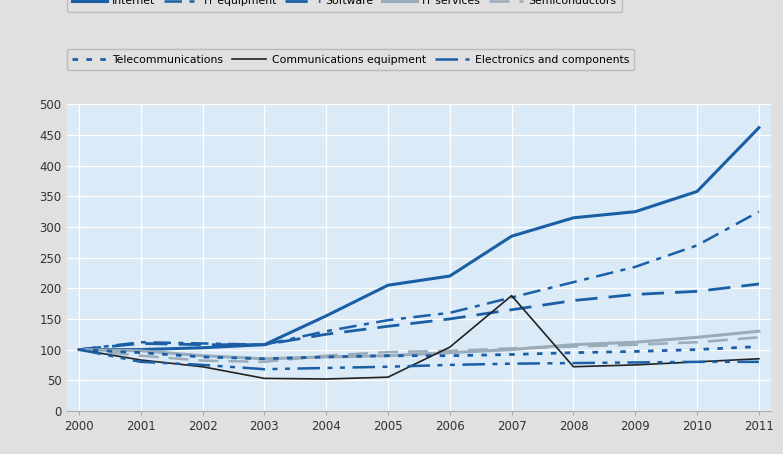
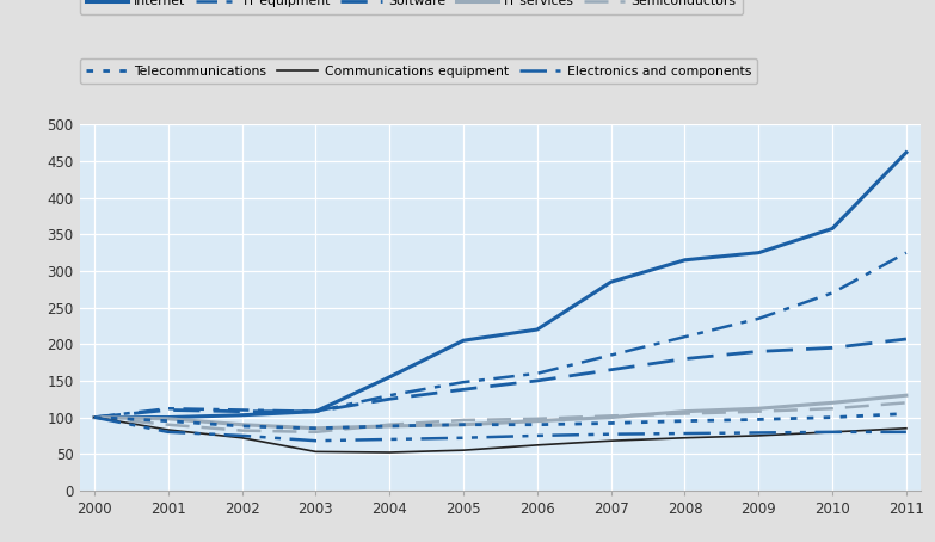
Communications equipment/2006: 104 -> 62
Communications equipment/2007: 188 -> 68
